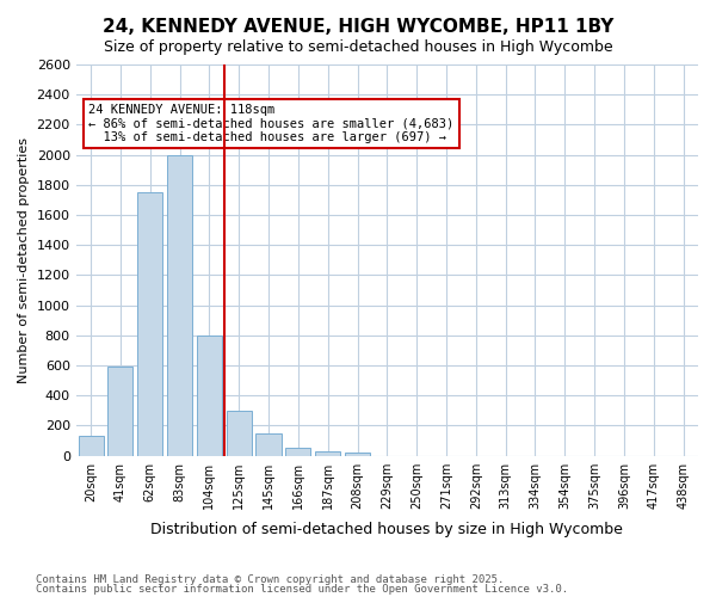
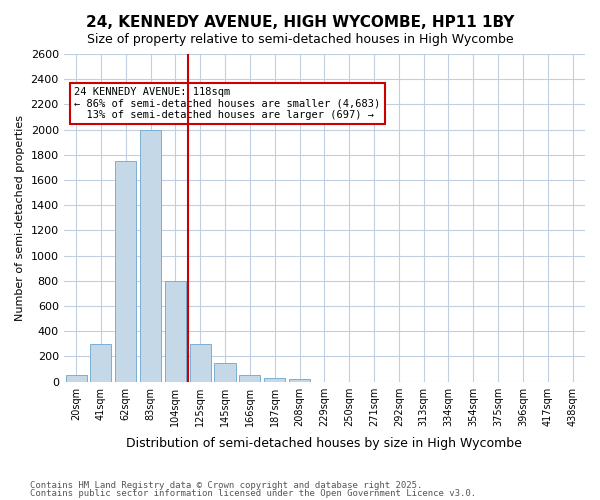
20sqm: 130 -> 50
41sqm: 590 -> 300
